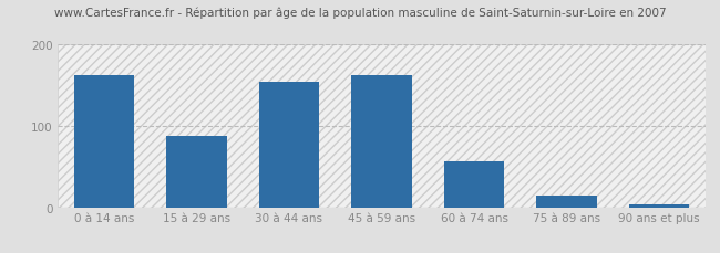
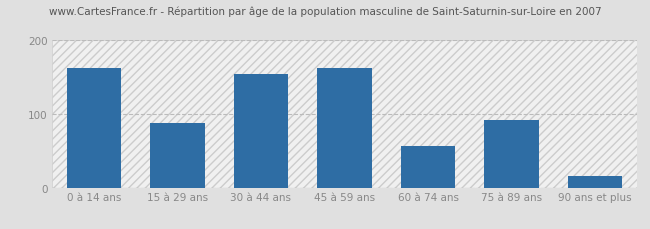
75 à 89 ans: 15 -> 92
90 ans et plus: 3 -> 16
